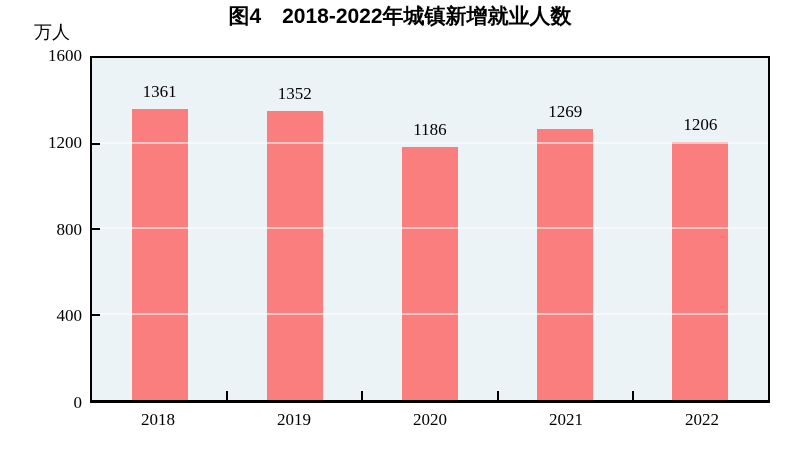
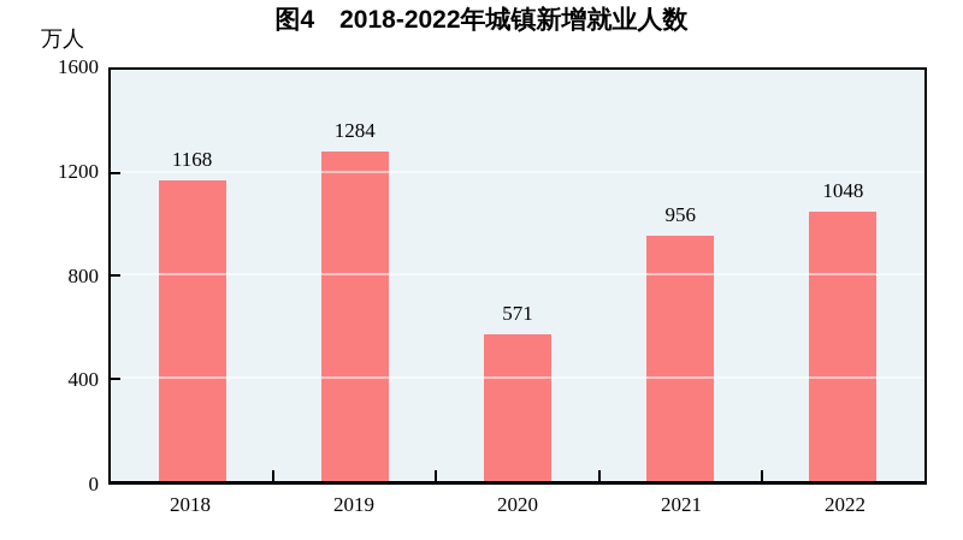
2018: 1361 -> 1168
2019: 1352 -> 1284
2020: 1186 -> 571
2021: 1269 -> 956
2022: 1206 -> 1048
